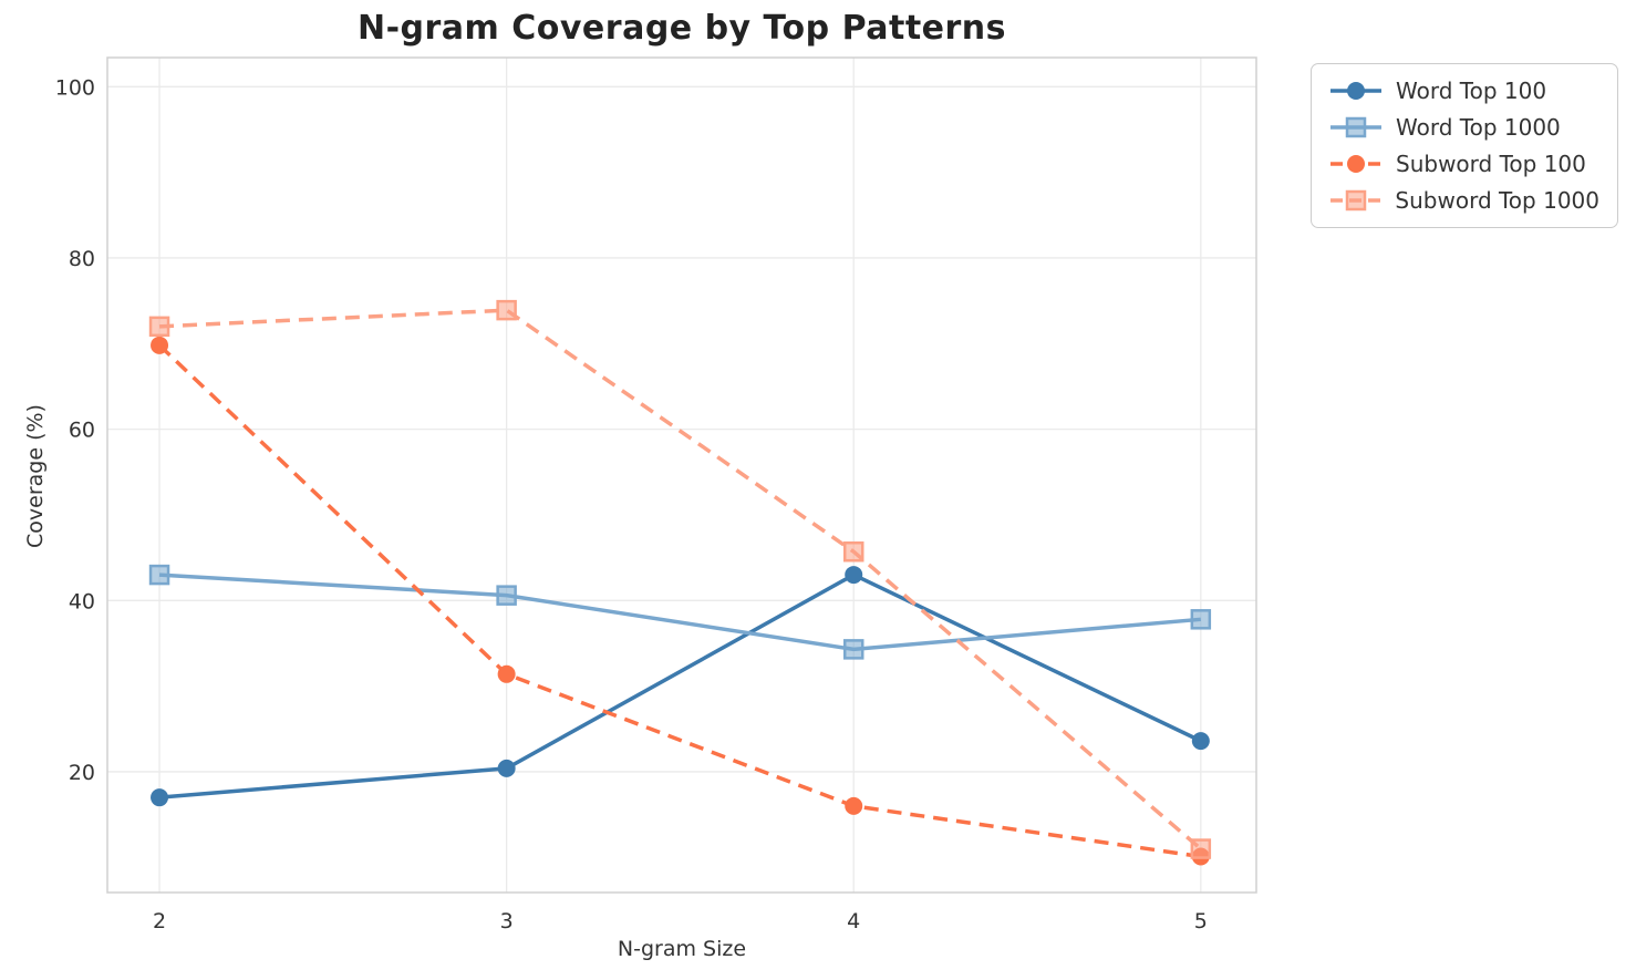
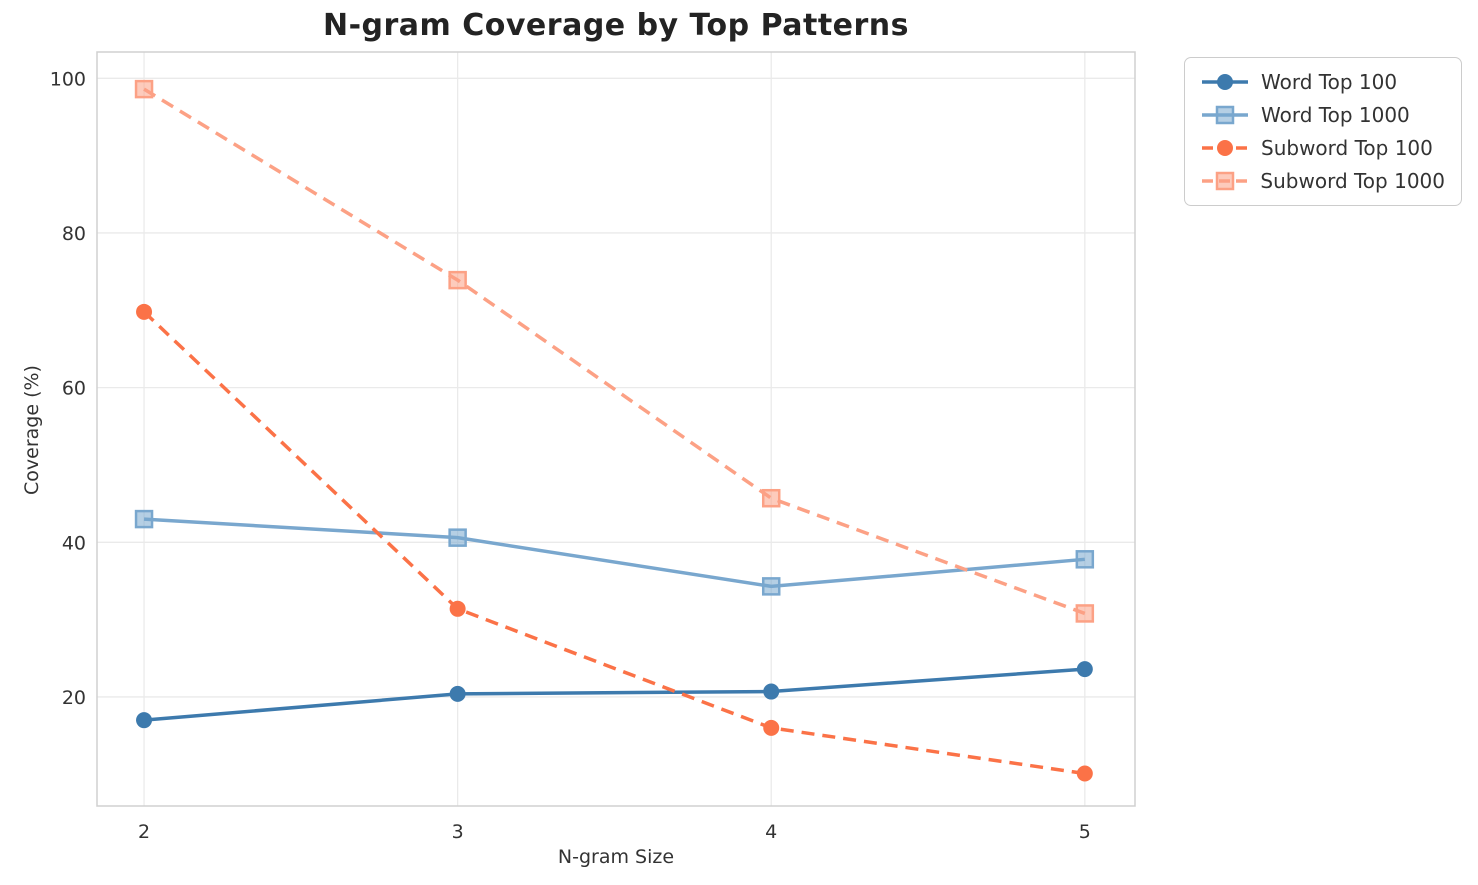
Subword Top 1000/2: 72 -> 99
Word Top 100/4: 43 -> 21
Subword Top 1000/5: 11 -> 31
